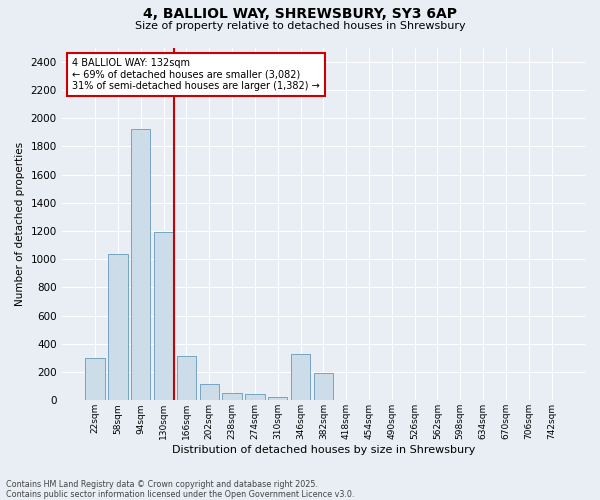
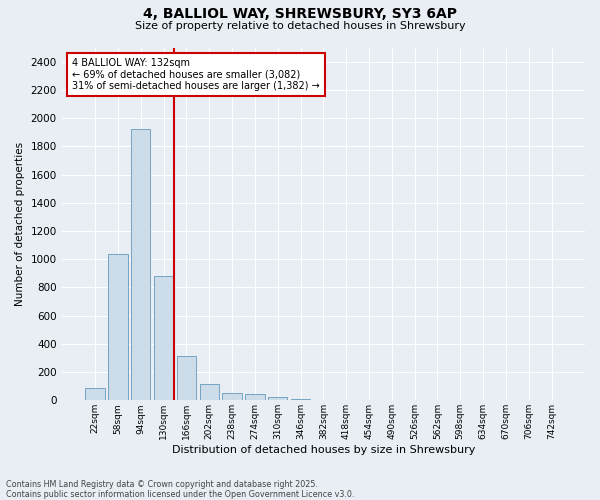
22sqm: 300 -> 80
130sqm: 1190 -> 880
346sqm: 330 -> 10
382sqm: 190 -> 0
